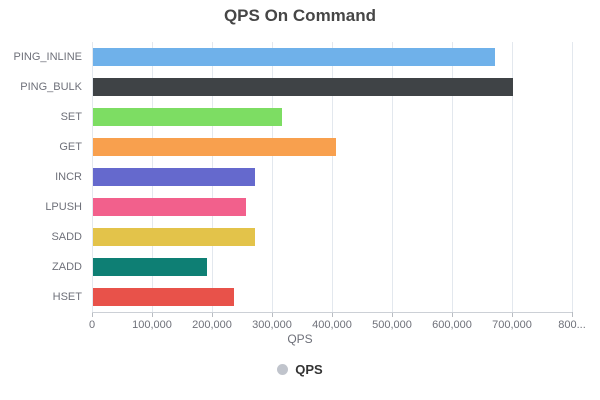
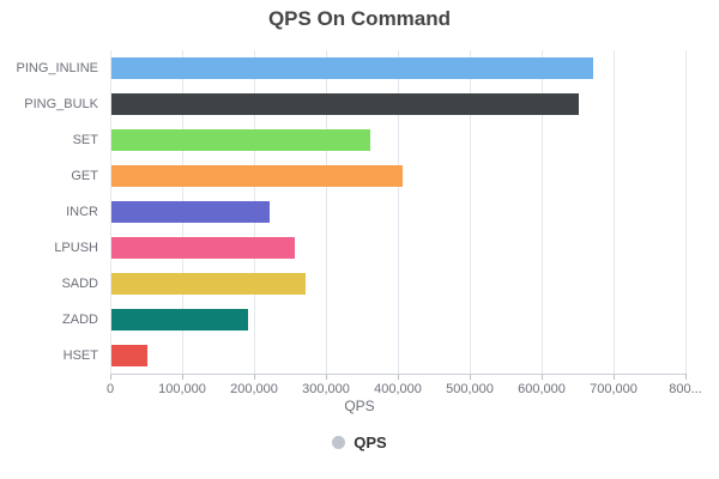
PING_BULK: 700000 -> 650000
SET: 320000 -> 360000
INCR: 270000 -> 220000
HSET: 240000 -> 50000
